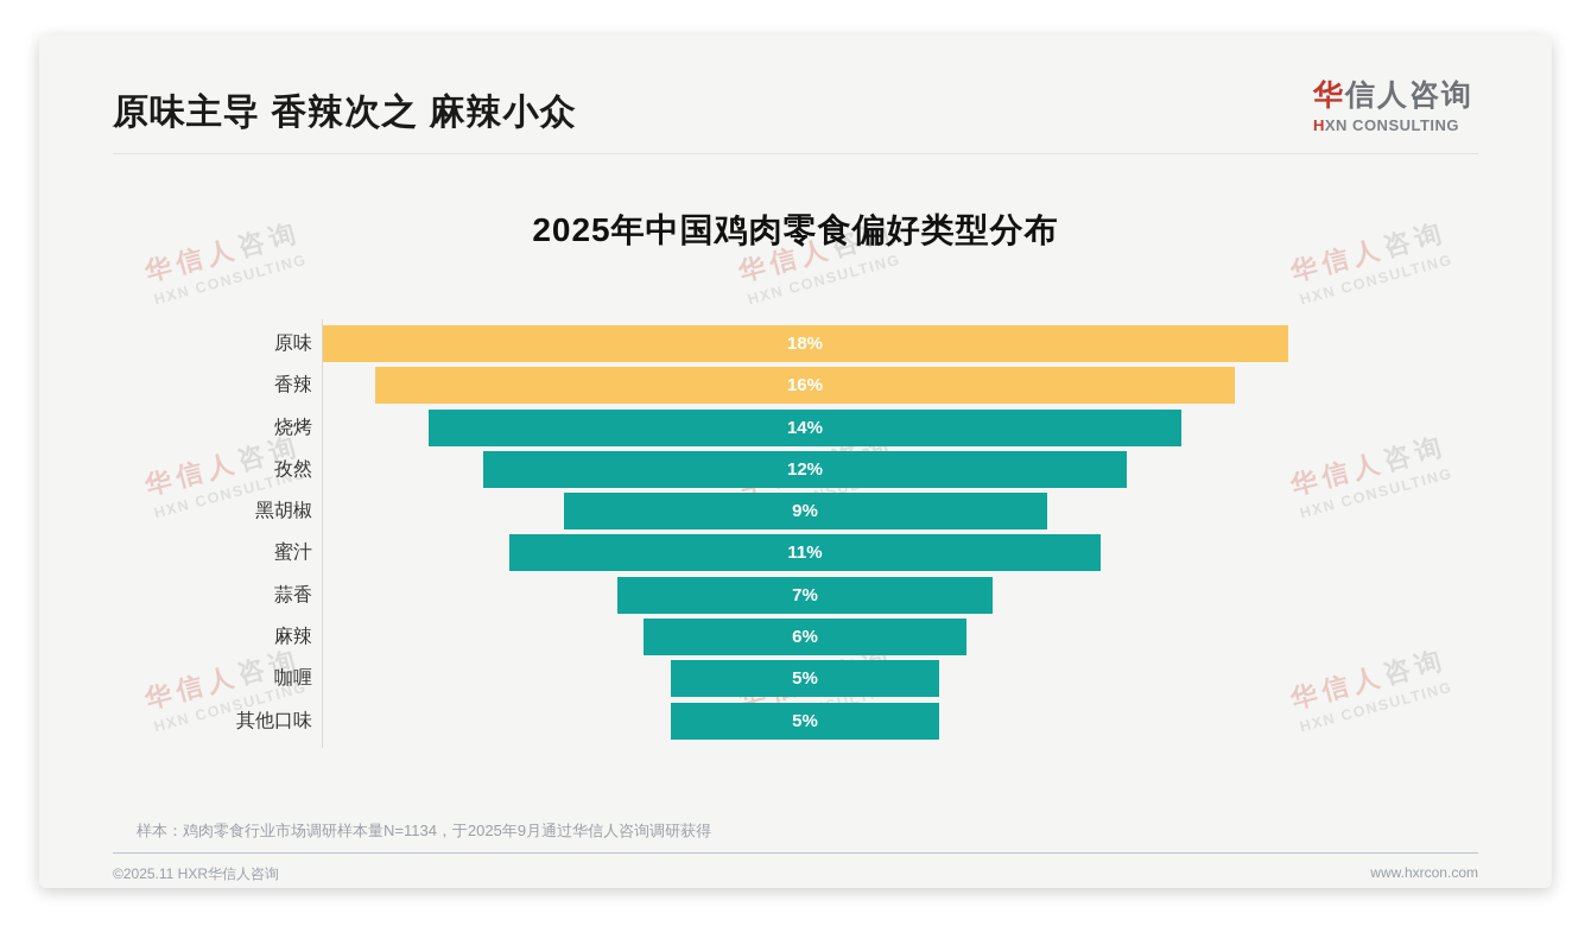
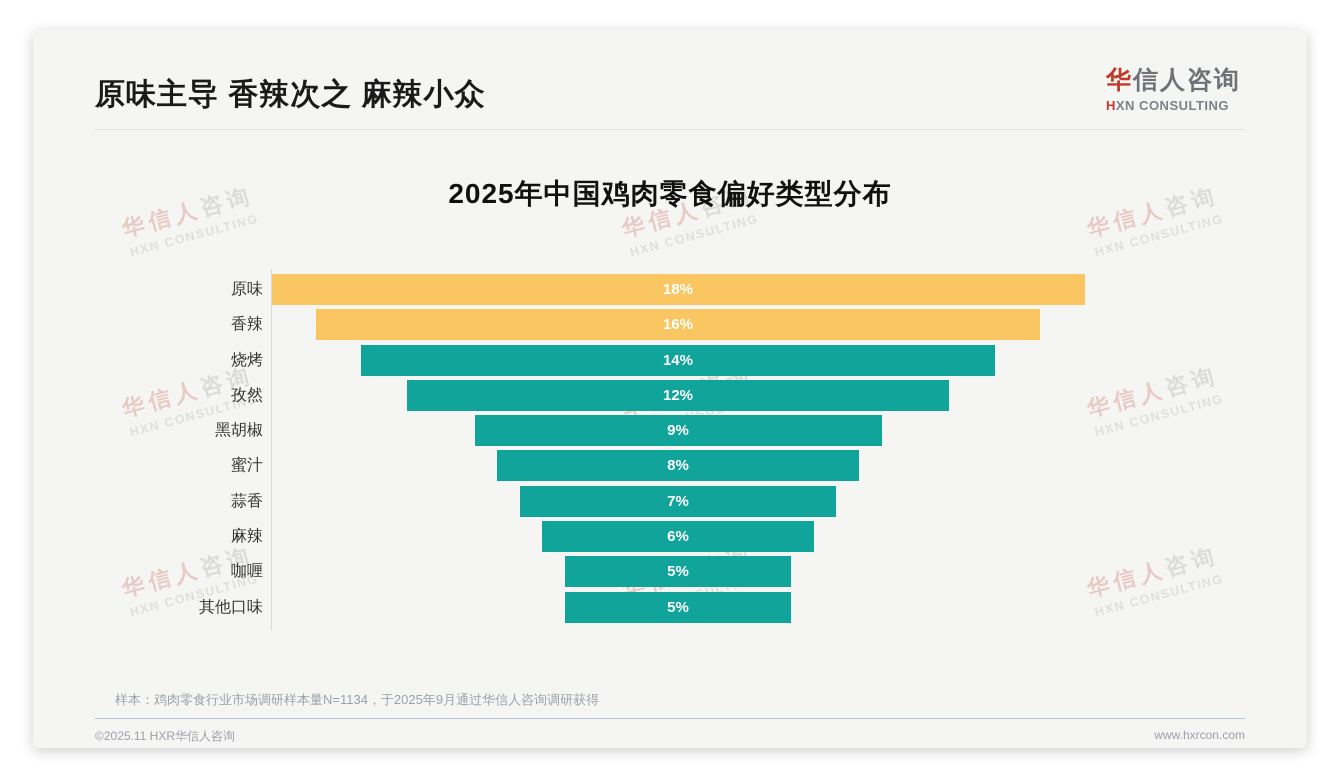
蜜汁: 11% -> 8%
